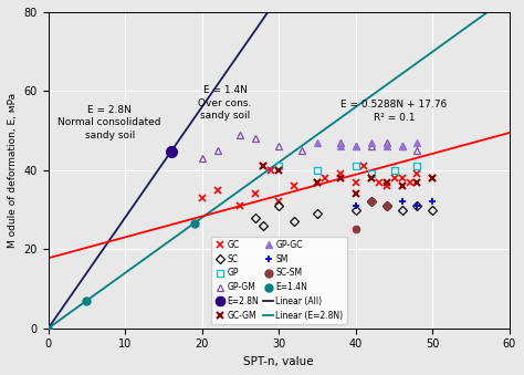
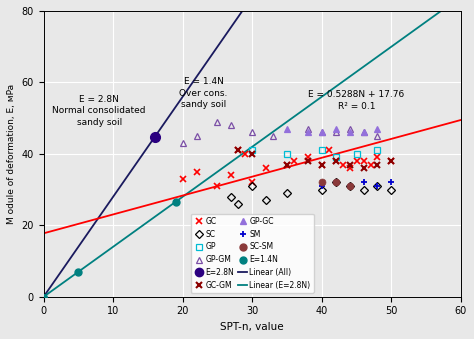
GC-GM/40: 34 -> 37
SC-SM/40: 25 -> 32
